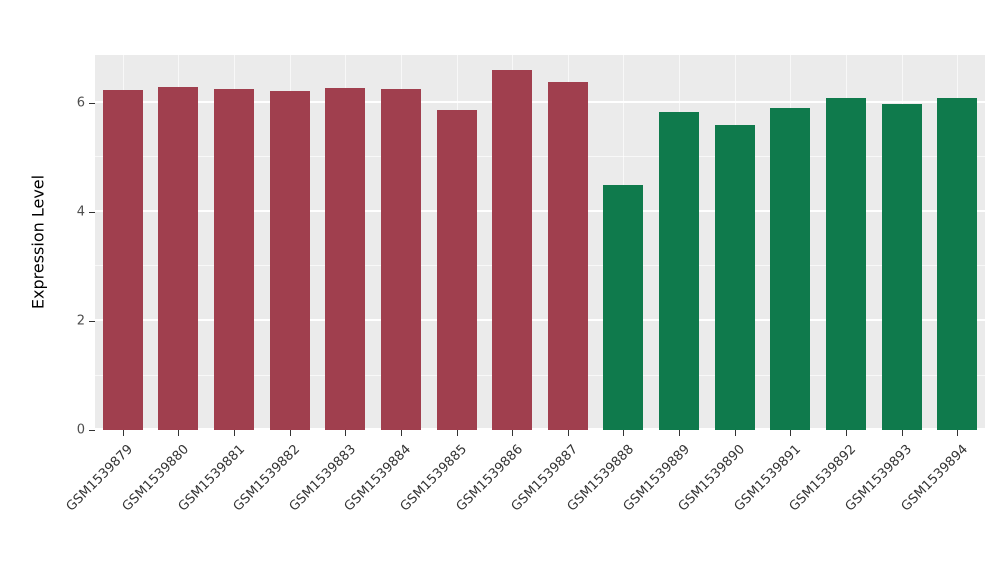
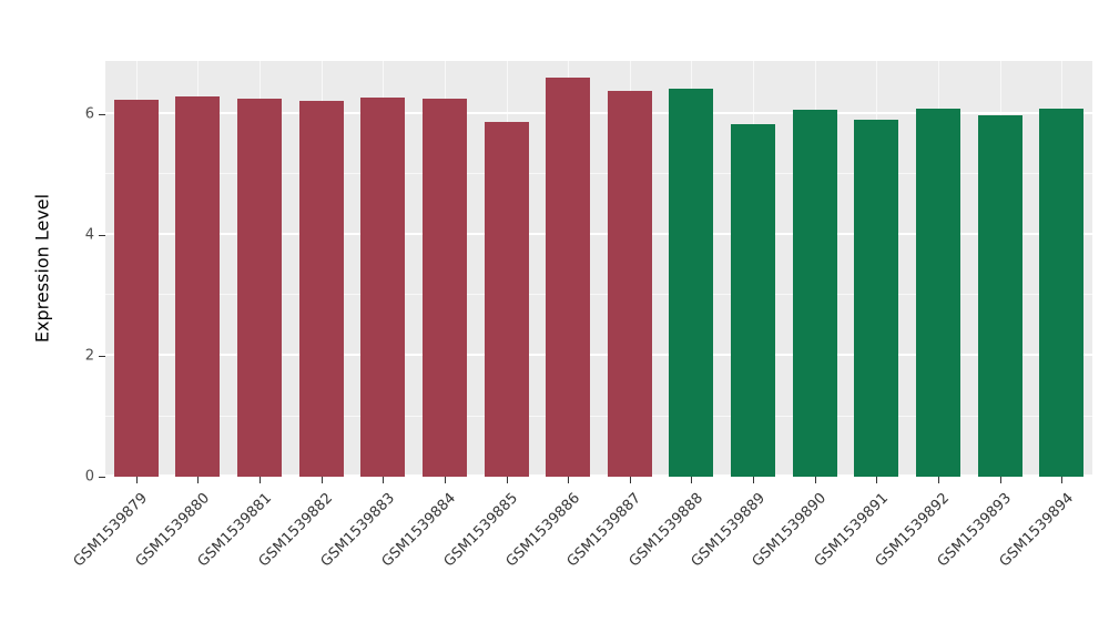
GSM1539888: 4.5 -> 6.4
GSM1539890: 5.6 -> 6.1
